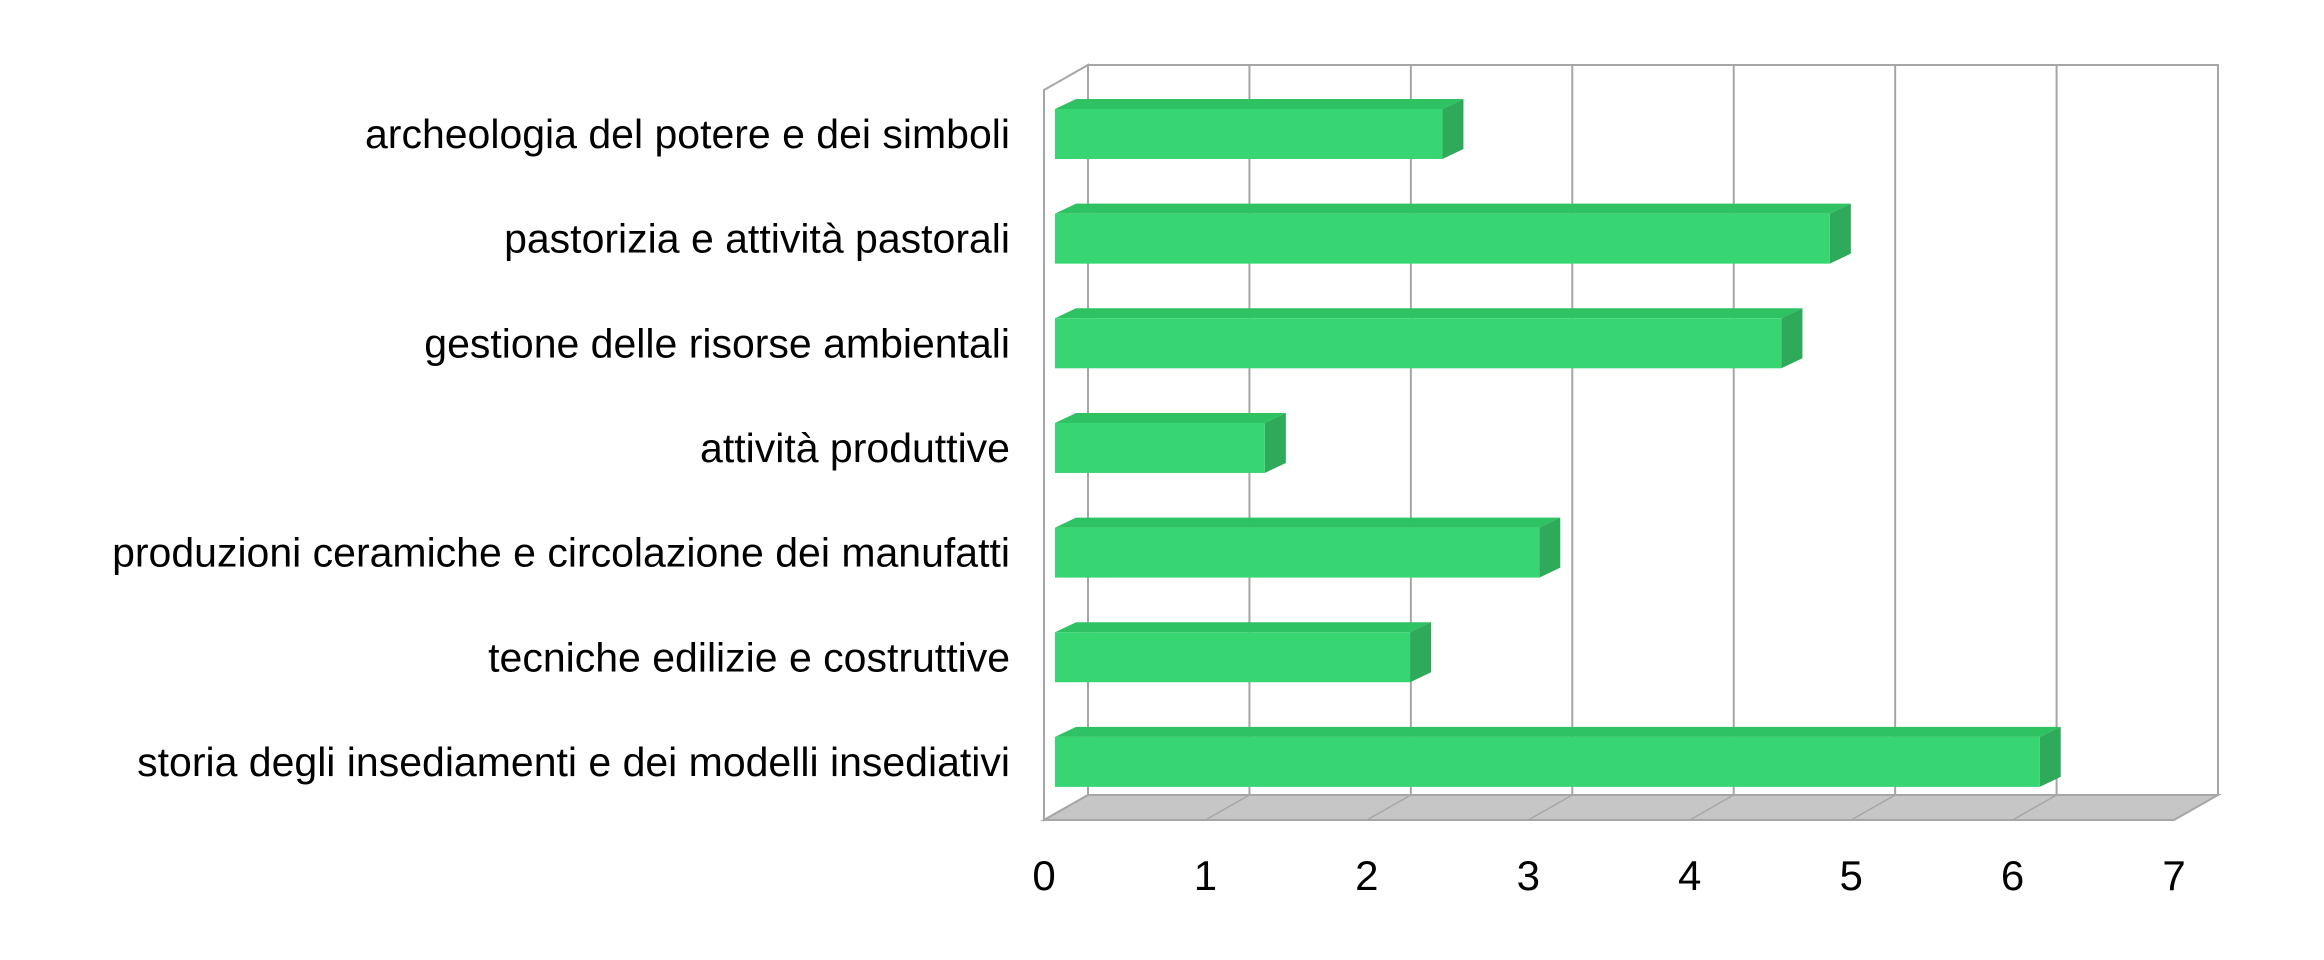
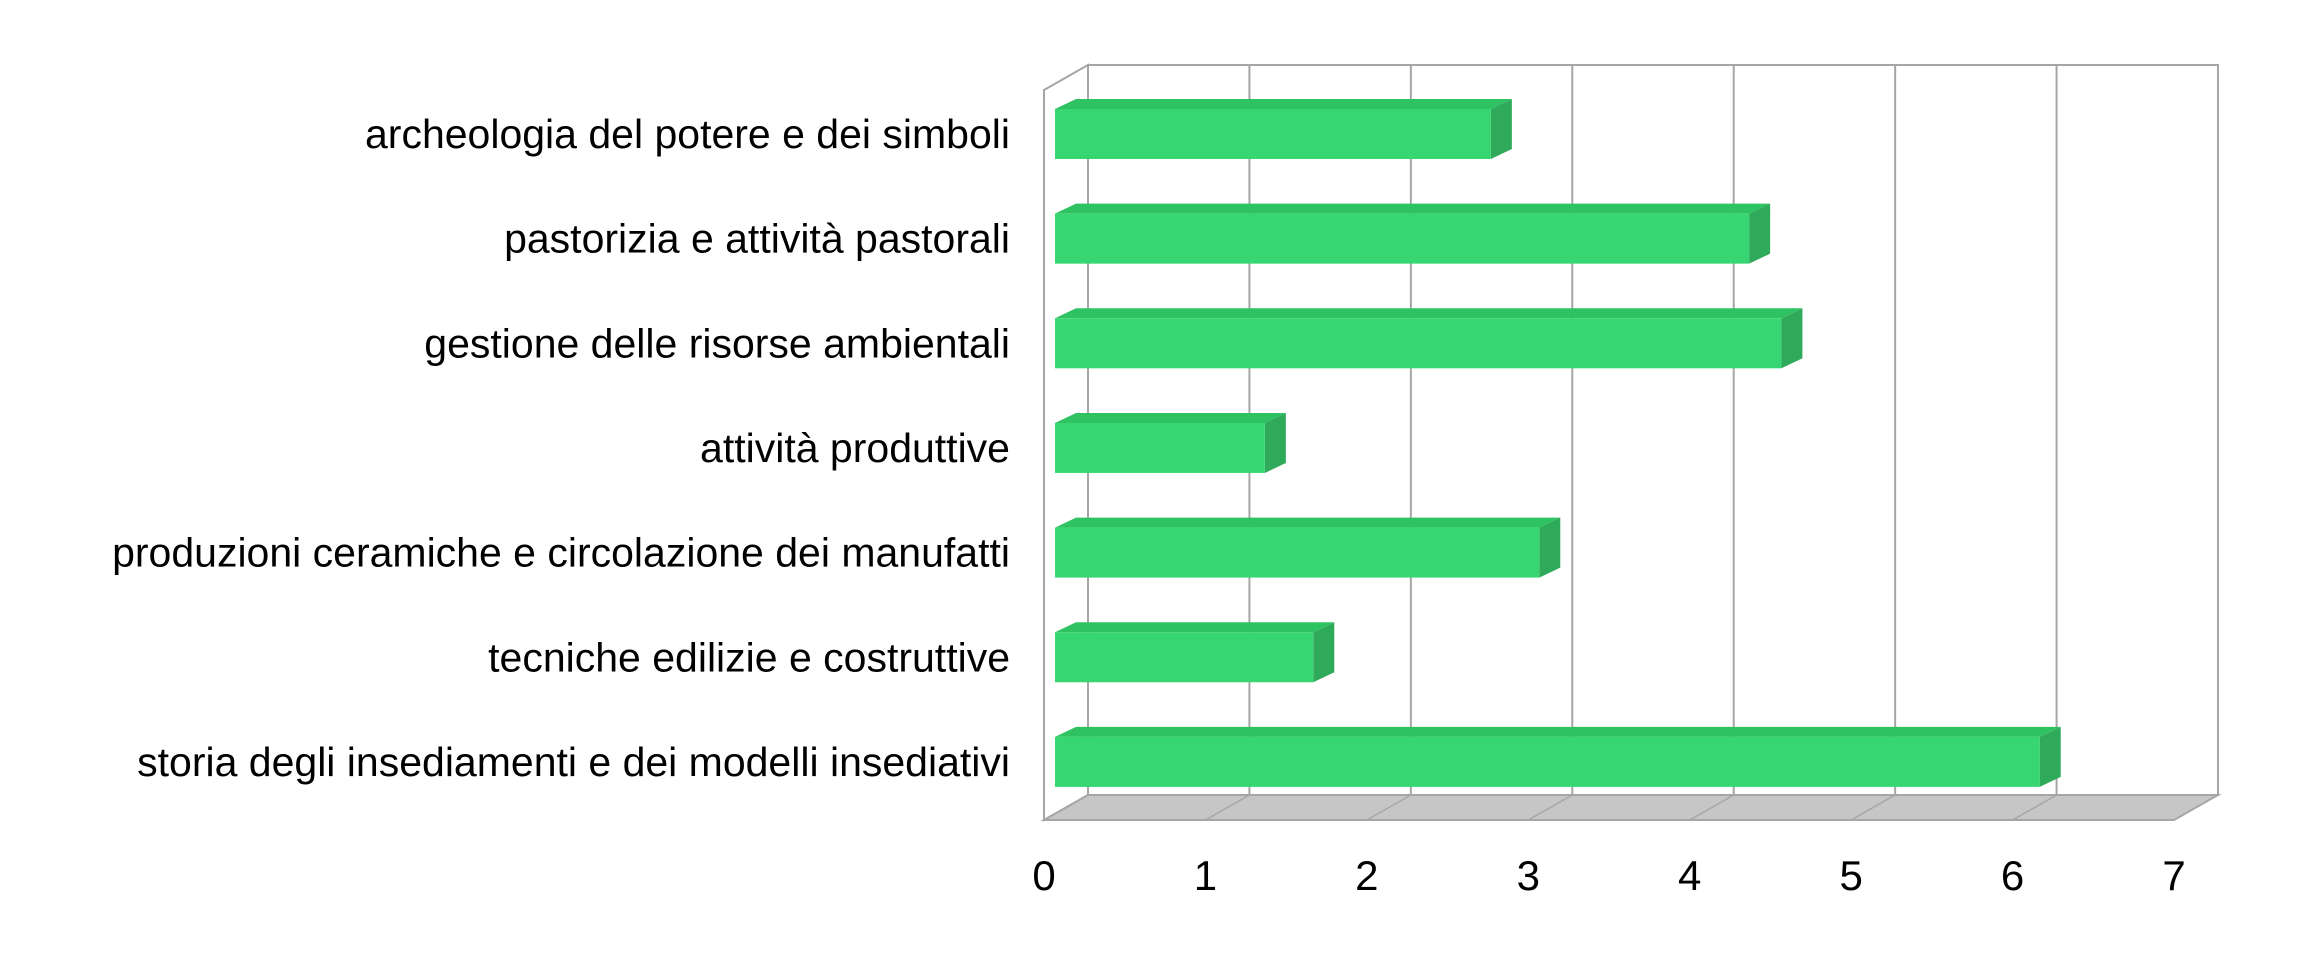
archeologia del potere e dei simboli: 2.4 -> 2.7
pastorizia e attività pastorali: 4.8 -> 4.3
tecniche edilizie e costruttive: 2.2 -> 1.6
